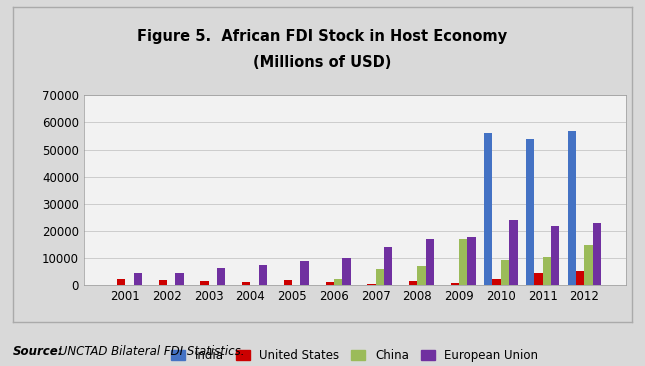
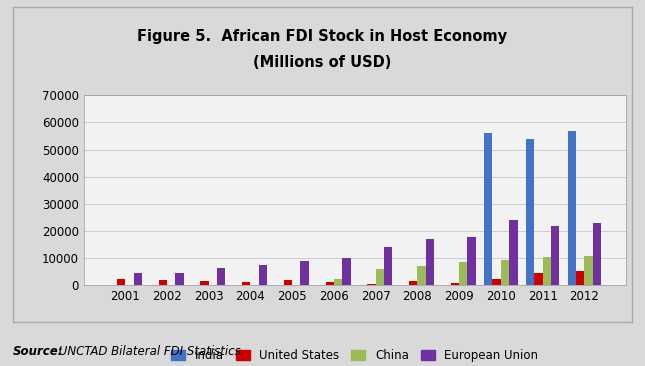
China/2009: 17000 -> 8500
China/2012: 15000 -> 11000
